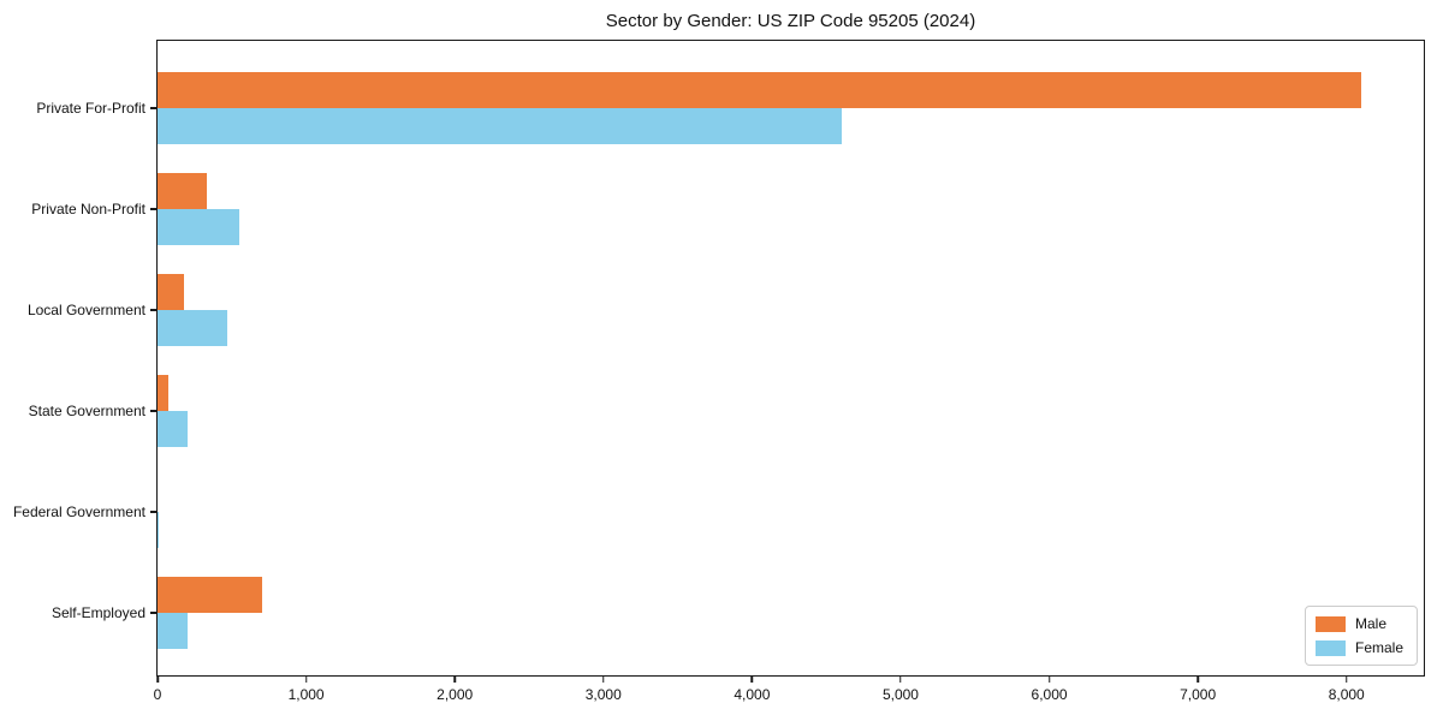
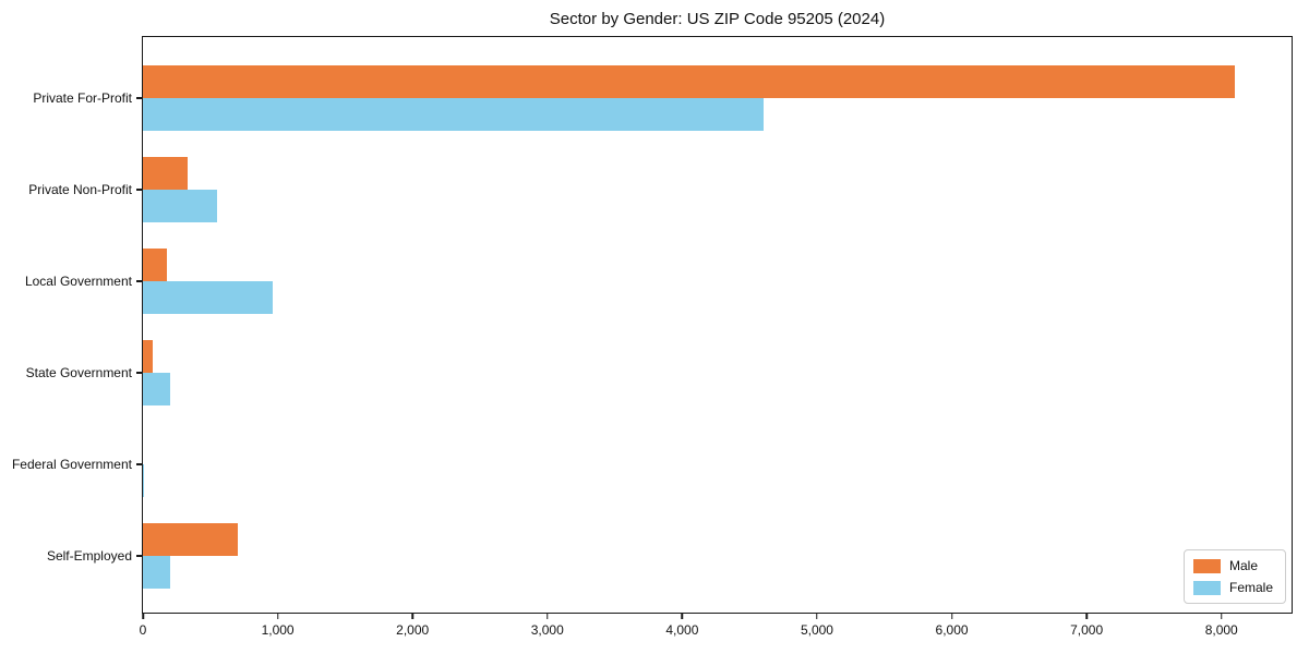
Female/Local Government: 470 -> 960
